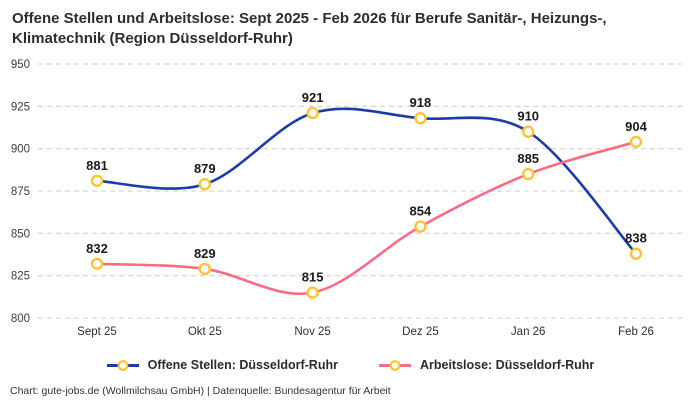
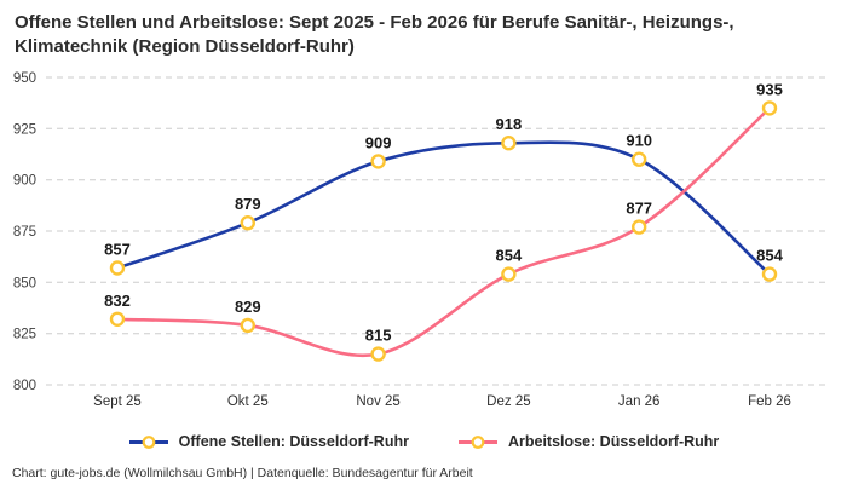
Offene Stellen: Düsseldorf-Ruhr/Sept 25: 881 -> 857
Offene Stellen: Düsseldorf-Ruhr/Nov 25: 921 -> 909
Arbeitslose: Düsseldorf-Ruhr/Jan 26: 885 -> 877
Offene Stellen: Düsseldorf-Ruhr/Feb 26: 838 -> 854
Arbeitslose: Düsseldorf-Ruhr/Feb 26: 904 -> 935
